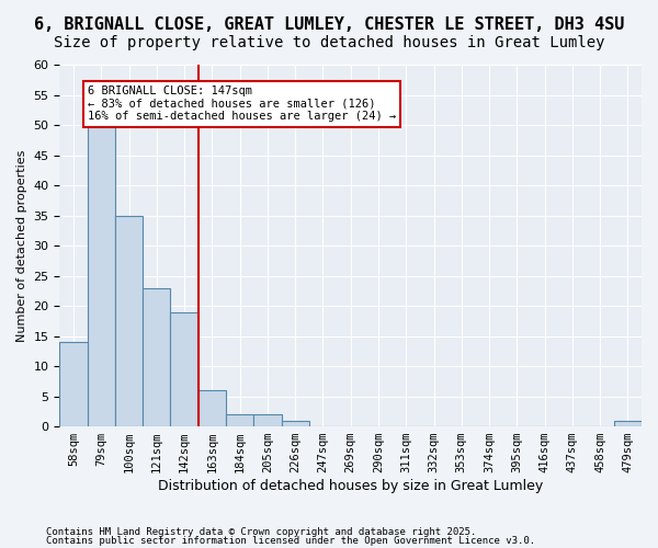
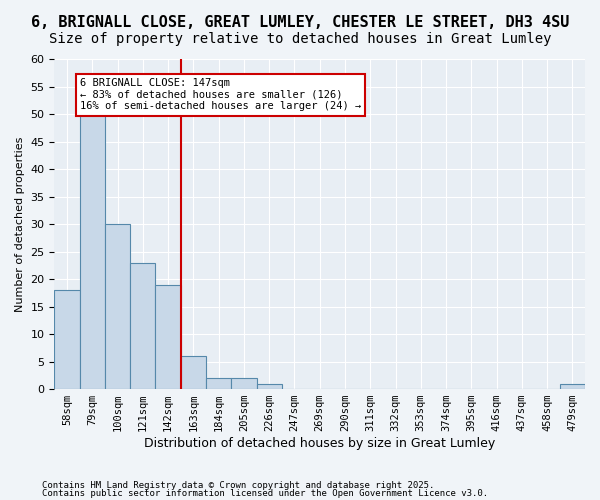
58sqm: 14 -> 18
100sqm: 35 -> 30
